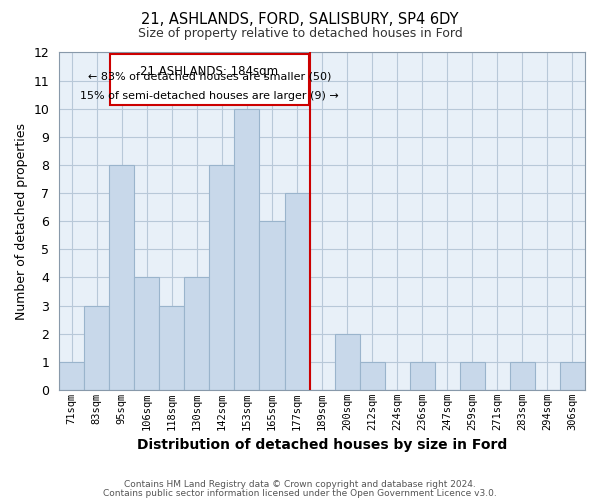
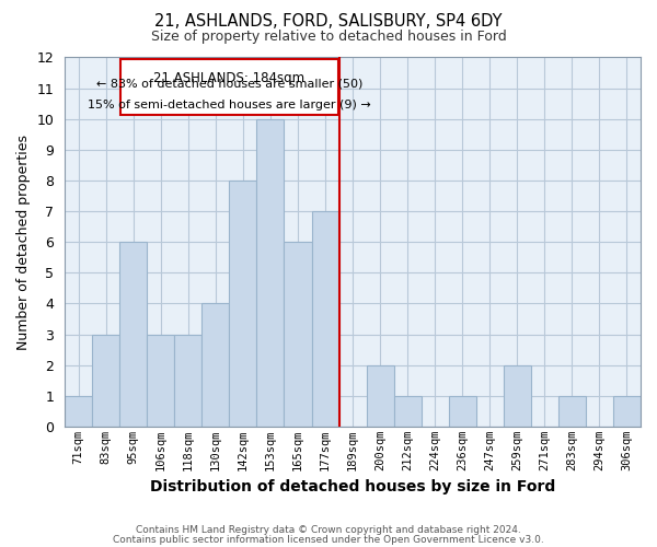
95sqm: 8 -> 6
106sqm: 4 -> 3
259sqm: 1 -> 2
